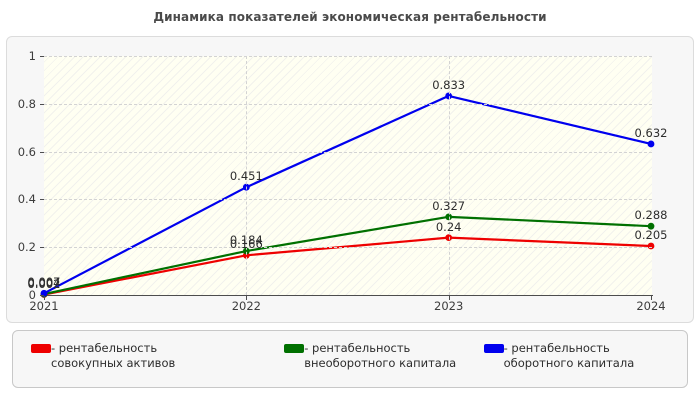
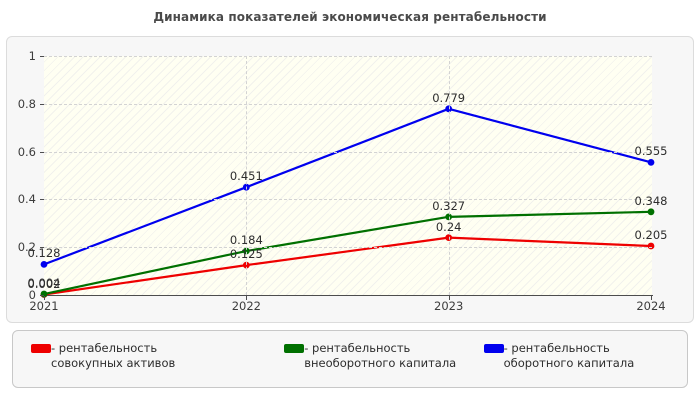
- рентабельность оборотного капитала/2021: 0.007 -> 0.128
- рентабельность совокупных активов/2022: 0.166 -> 0.125
- рентабельность оборотного капитала/2023: 0.833 -> 0.779
- рентабельность внеоборотного капитала/2024: 0.288 -> 0.348
- рентабельность оборотного капитала/2024: 0.632 -> 0.555
